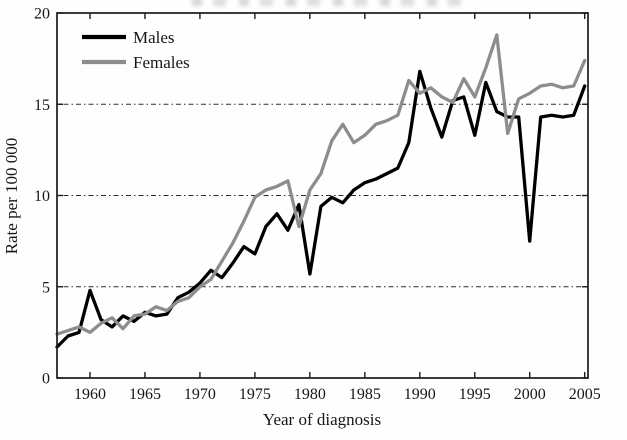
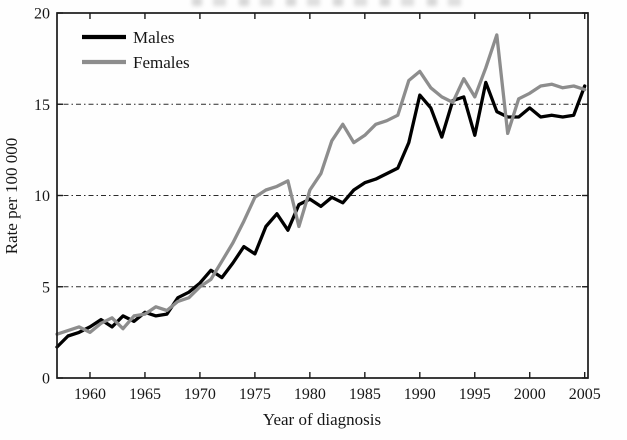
Males/1960: 4.8 -> 2.8
Males/1980: 5.7 -> 9.8
Males/1990: 16.8 -> 15.5
Females/1990: 15.6 -> 16.8
Males/2000: 7.5 -> 14.8
Females/2005: 17.4 -> 15.8
